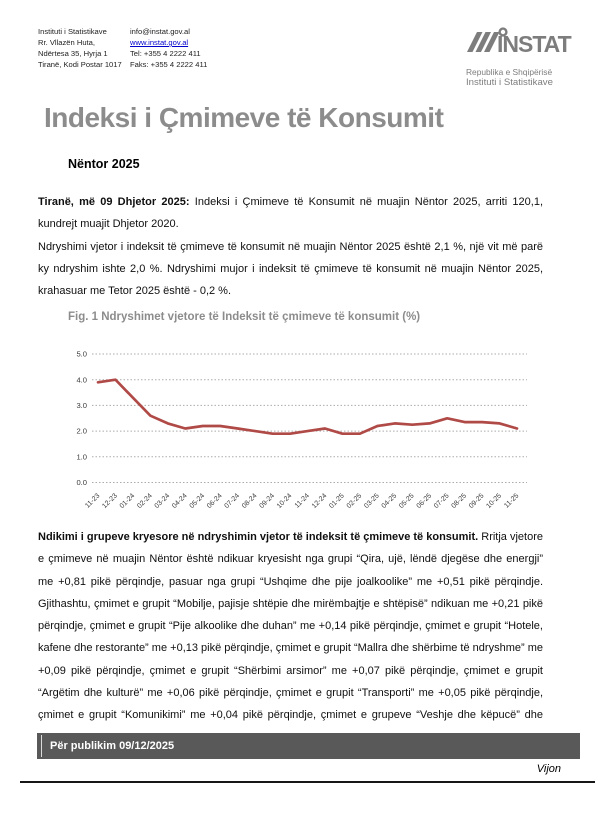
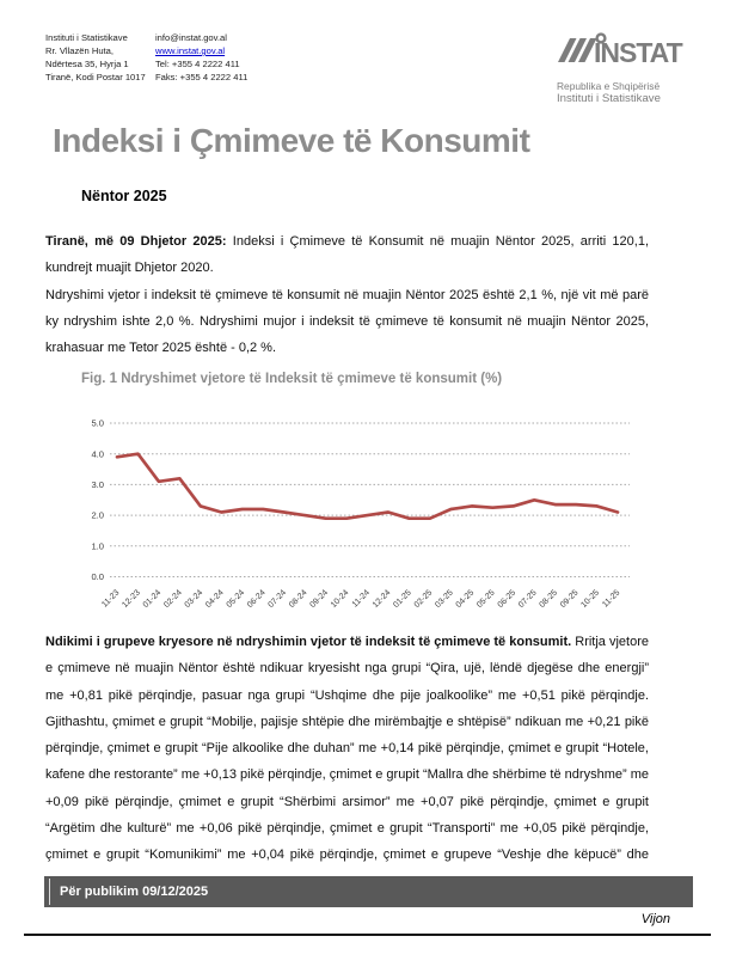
01-24: 3.3 -> 3.1
02-24: 2.6 -> 3.2
